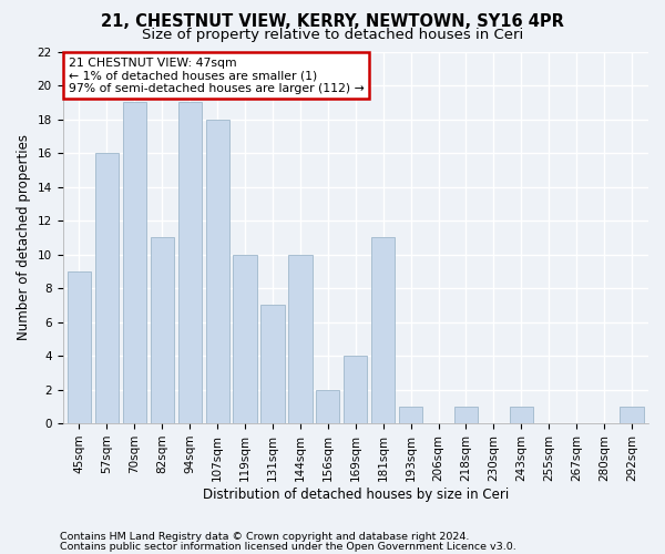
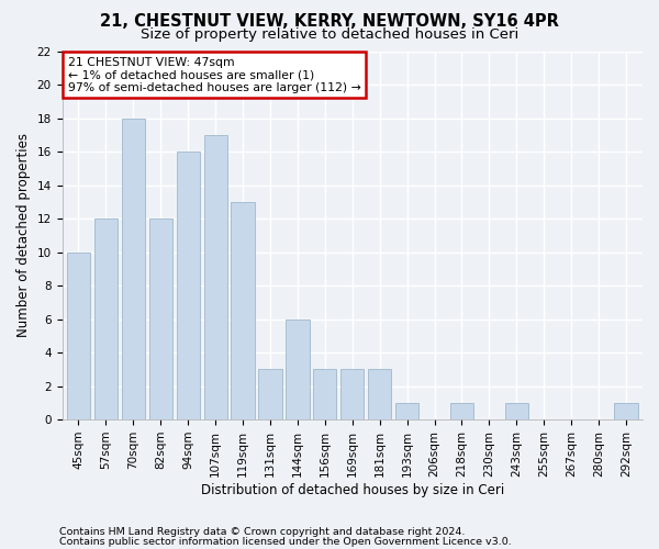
45sqm: 9 -> 10
57sqm: 16 -> 12
70sqm: 19 -> 18
82sqm: 11 -> 12
94sqm: 19 -> 16
107sqm: 18 -> 17
119sqm: 10 -> 13
131sqm: 7 -> 3
144sqm: 10 -> 6
156sqm: 2 -> 3
169sqm: 4 -> 3
181sqm: 11 -> 3
